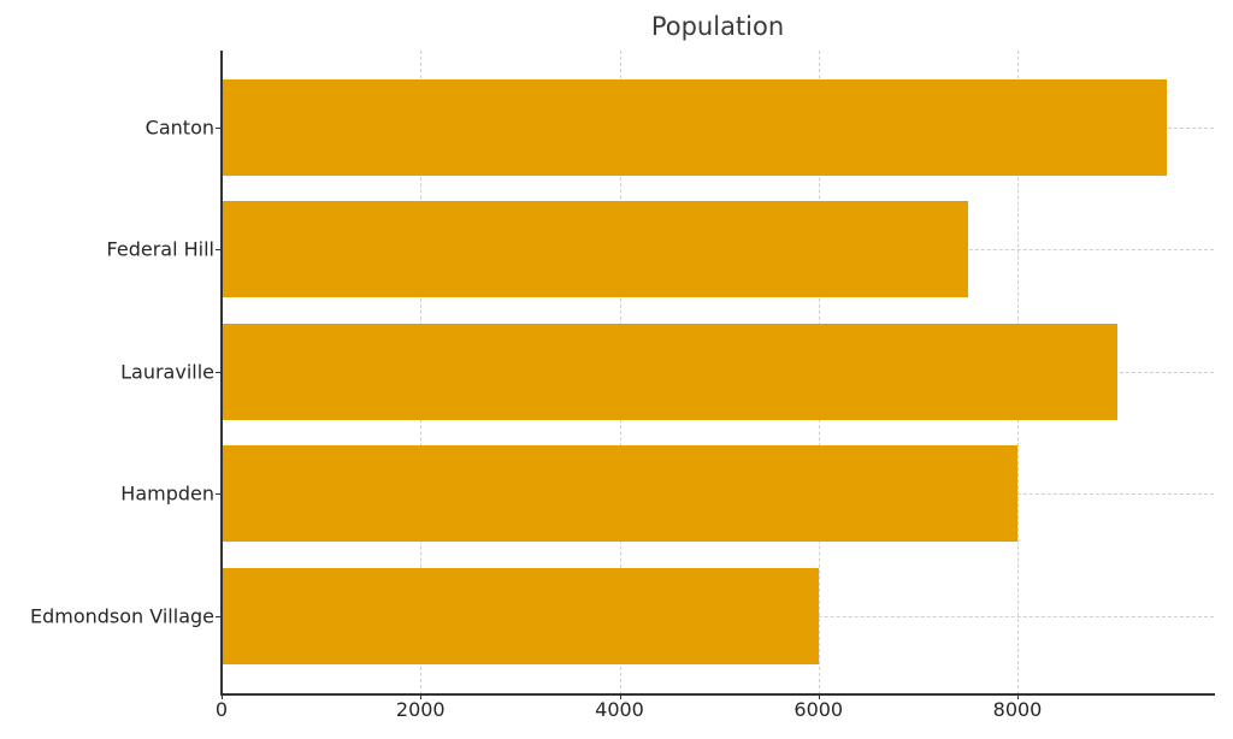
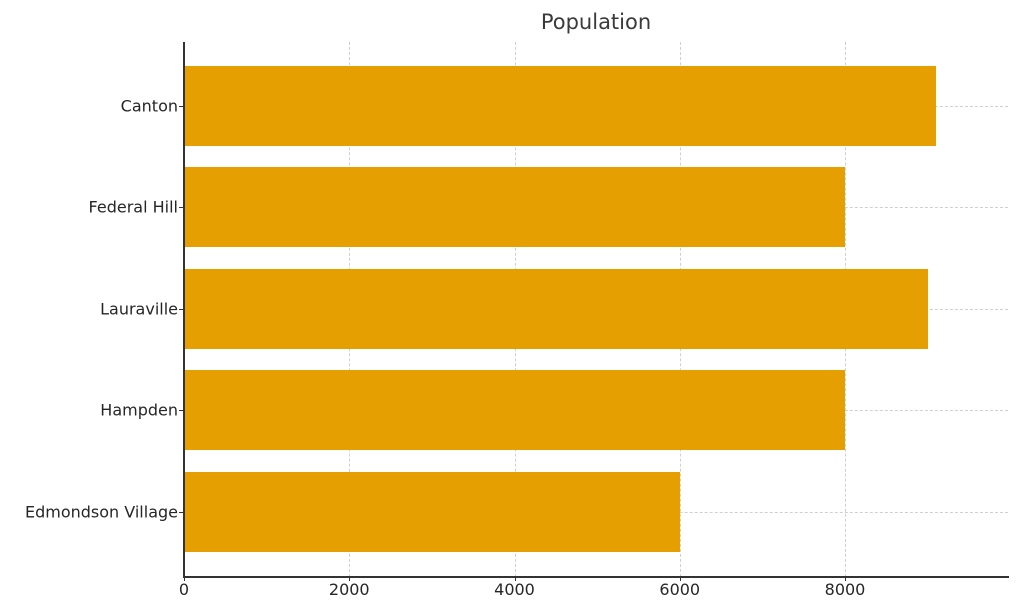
Canton: 9500 -> 9100
Federal Hill: 7500 -> 8000
